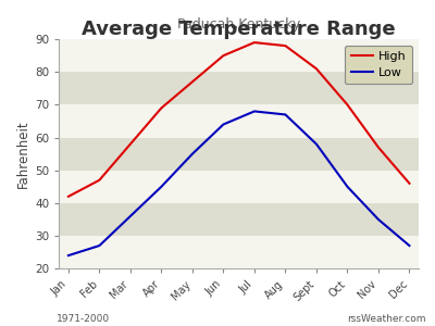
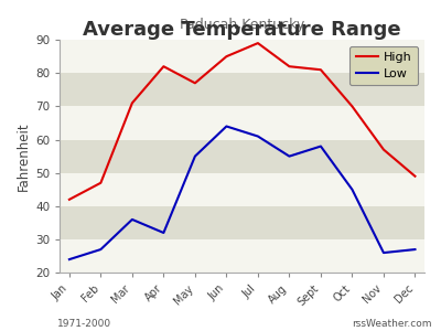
High/Mar: 58 -> 71
High/Apr: 69 -> 82
Low/Apr: 45 -> 32
Low/Jul: 68 -> 61
High/Aug: 88 -> 82
Low/Aug: 67 -> 55
Low/Nov: 35 -> 26
High/Dec: 46 -> 49
